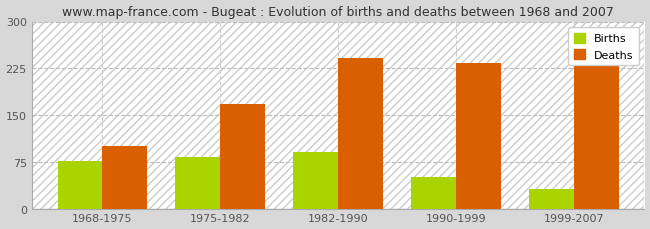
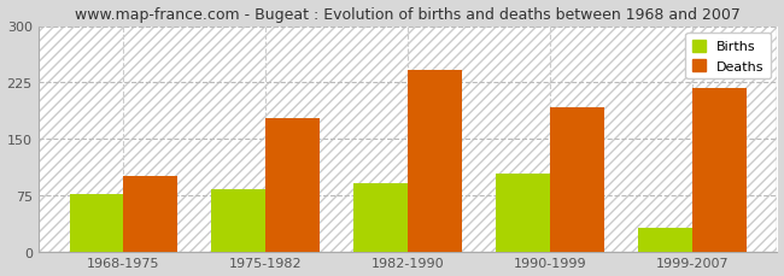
Deaths/1975-1982: 168 -> 178
Births/1990-1999: 50 -> 104
Deaths/1990-1999: 233 -> 192
Deaths/1999-2007: 232 -> 218
